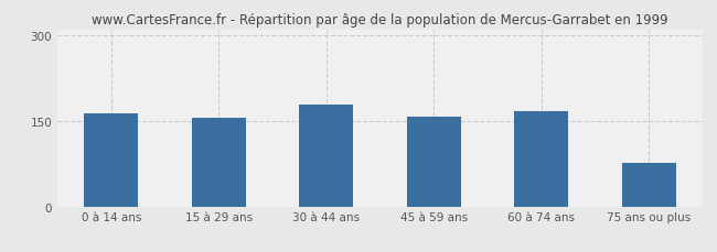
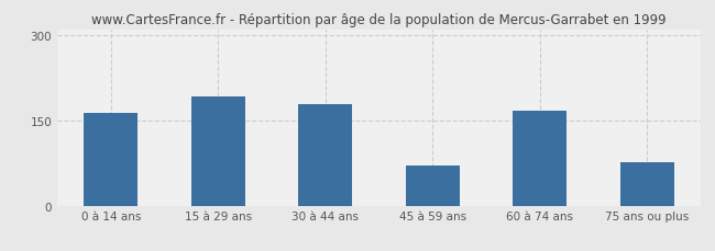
15 à 29 ans: 155 -> 192
45 à 59 ans: 158 -> 70
